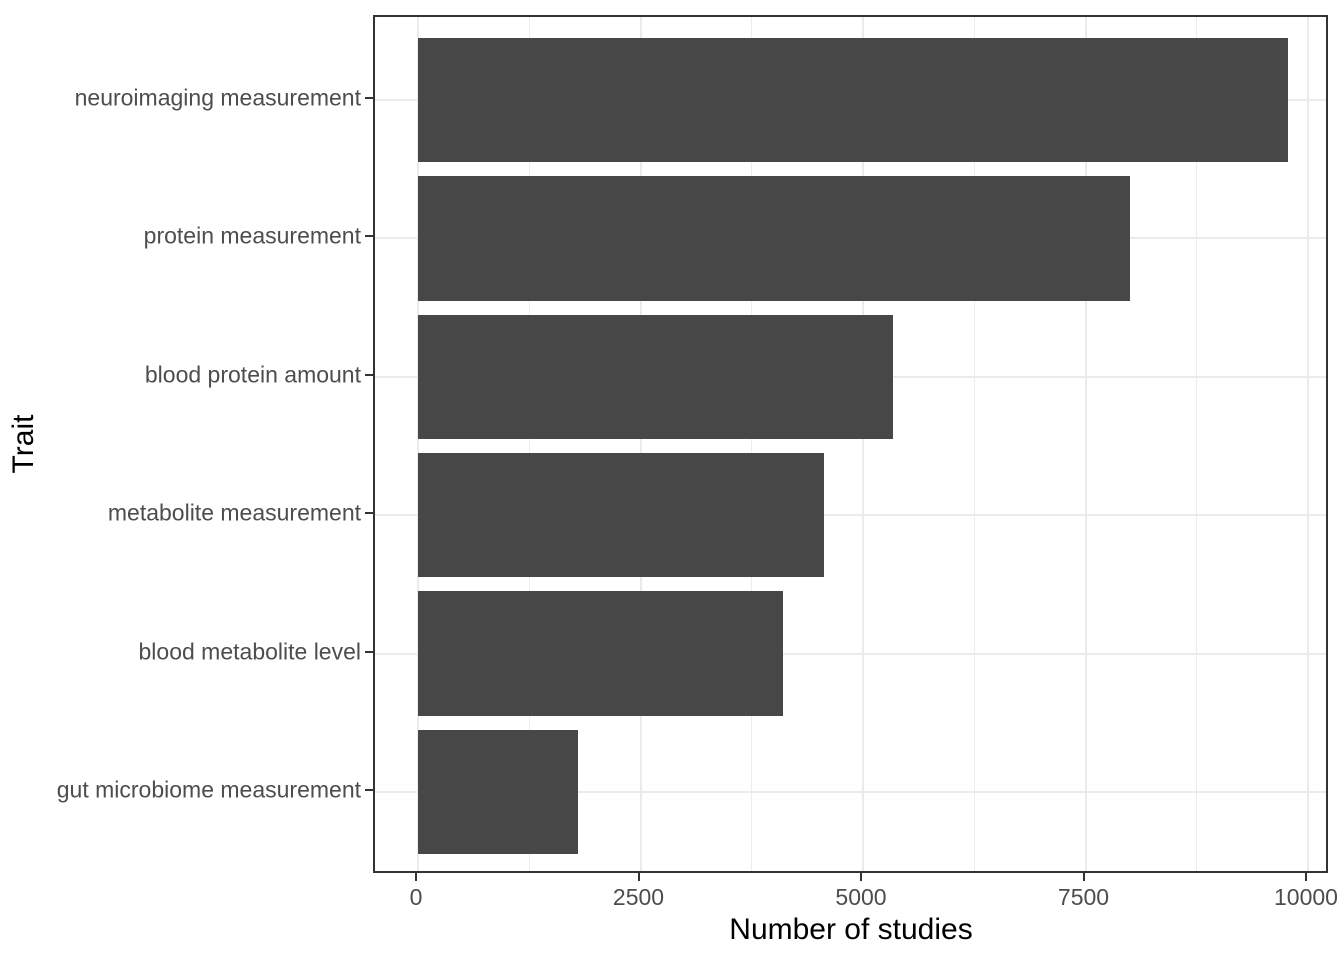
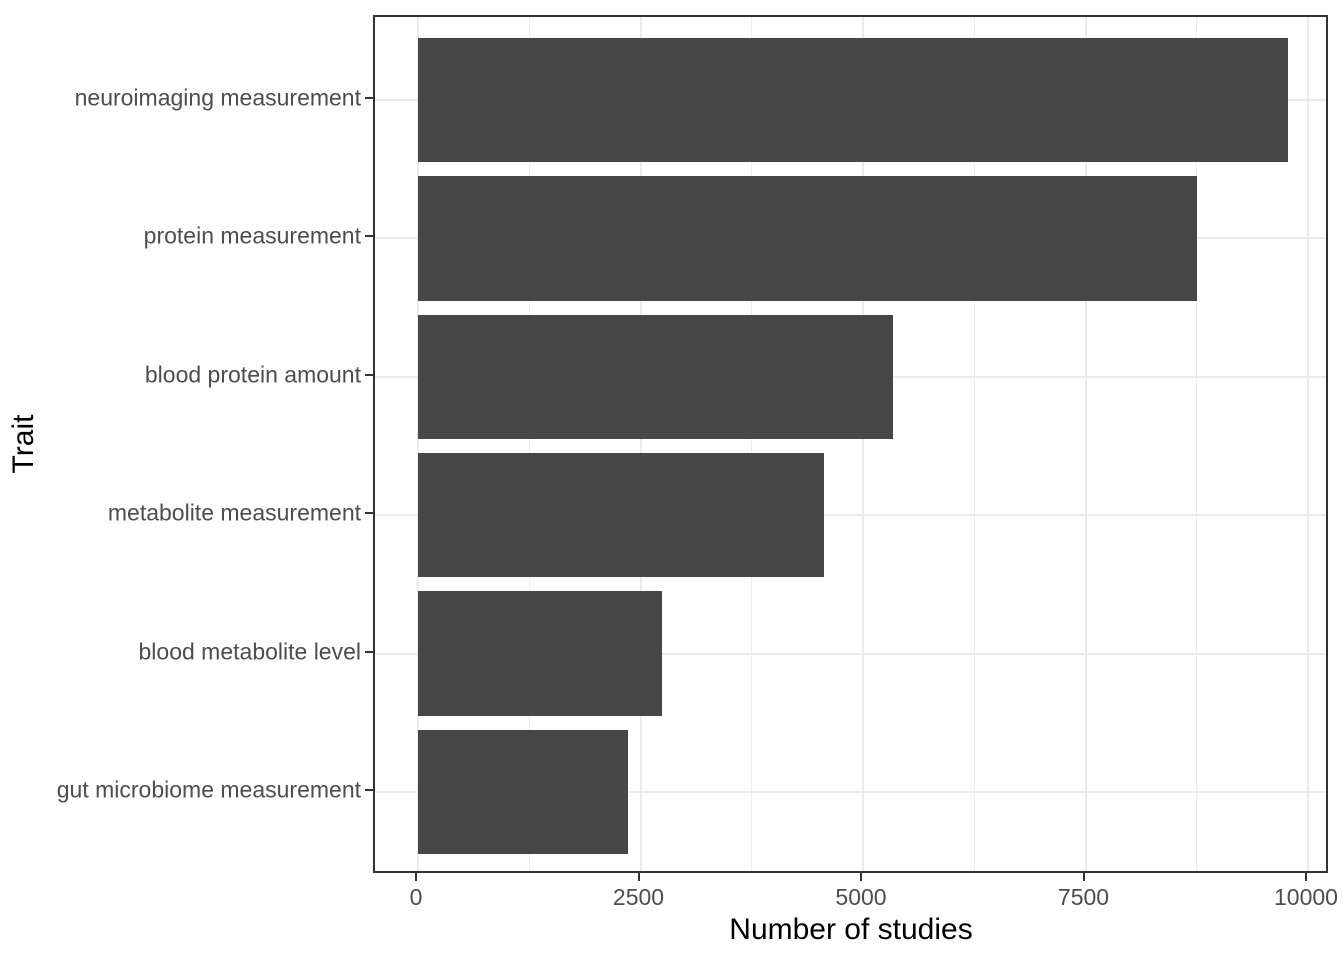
protein measurement: 8000 -> 8800
blood metabolite level: 4100 -> 2700
gut microbiome measurement: 1800 -> 2400
